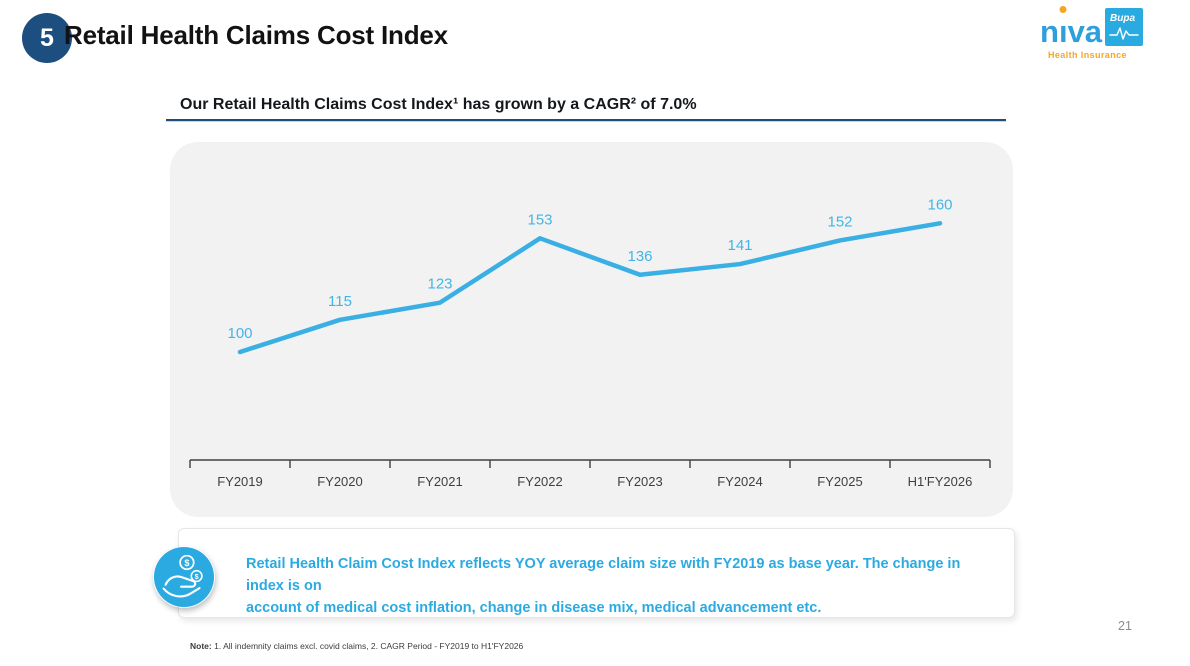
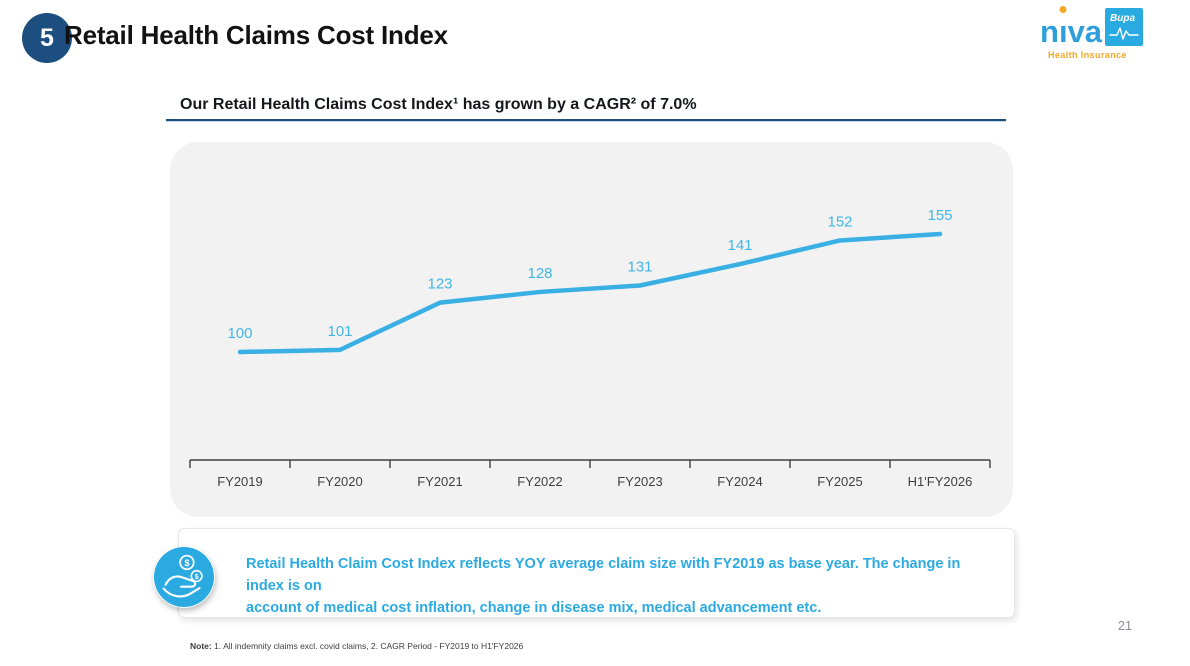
FY2020: 115 -> 101
FY2022: 153 -> 128
FY2023: 136 -> 131
H1'FY2026: 160 -> 155
